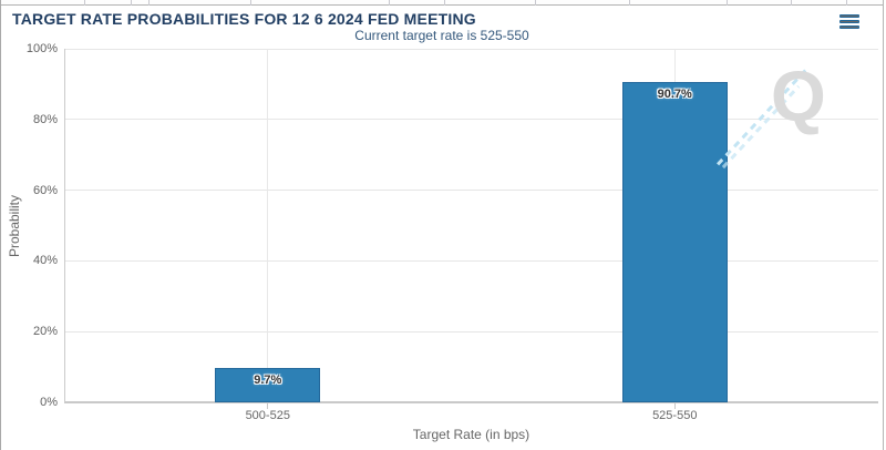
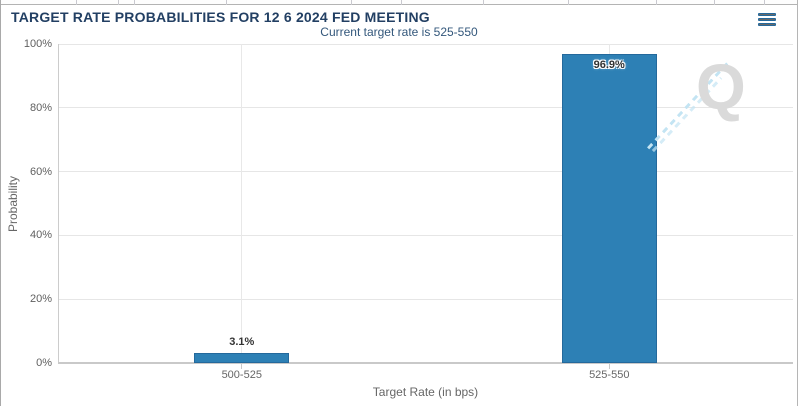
500-525: 9.7% -> 3.1%
525-550: 90.7% -> 96.9%
